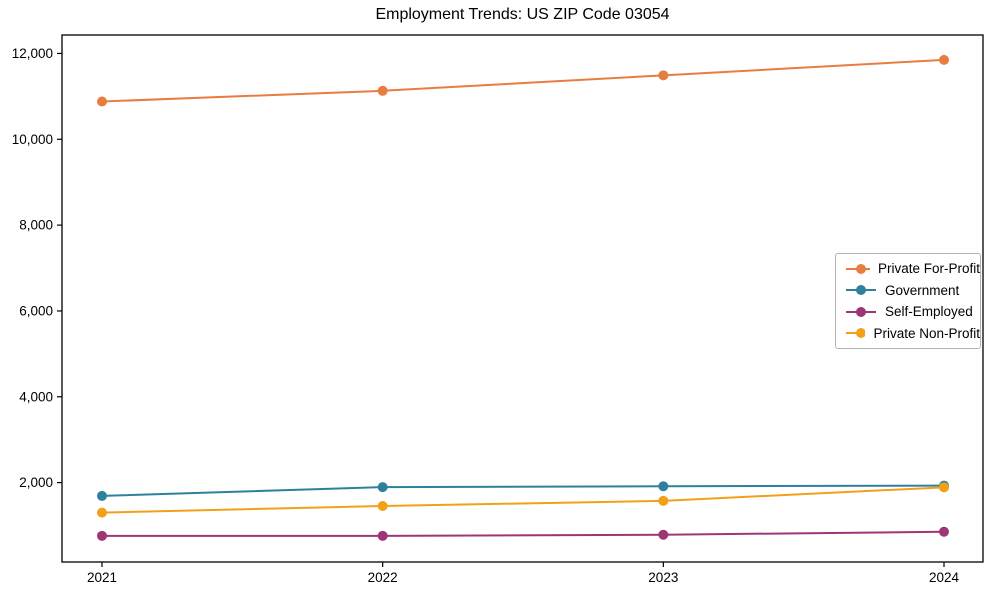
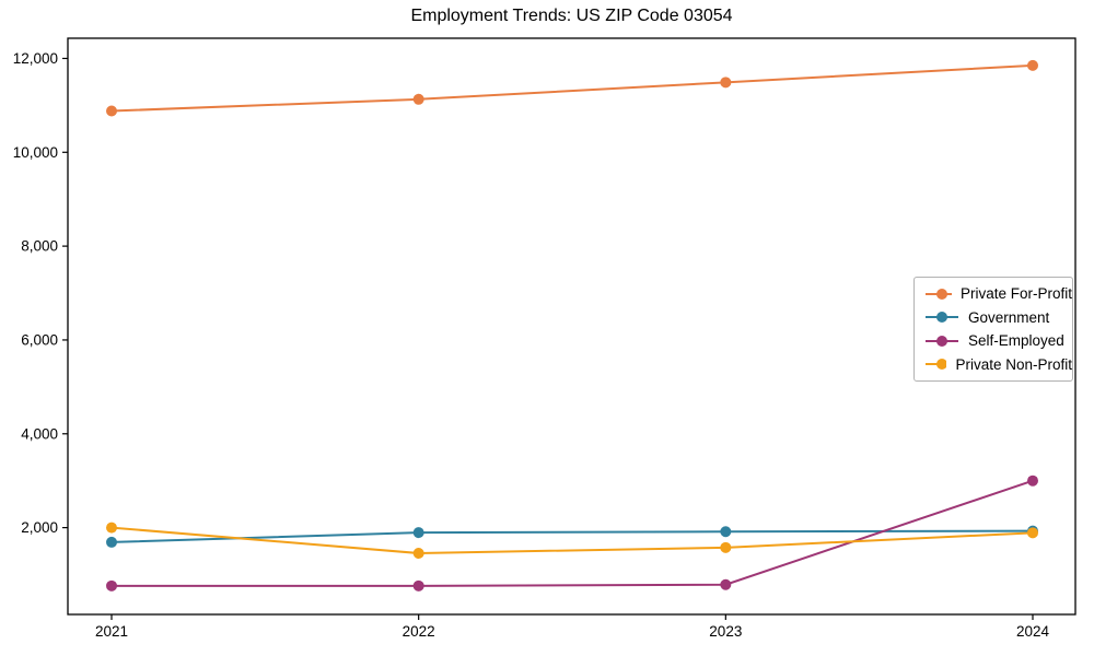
Private Non-Profit/2021: 1300 -> 2000
Self-Employed/2024: 900 -> 3000
